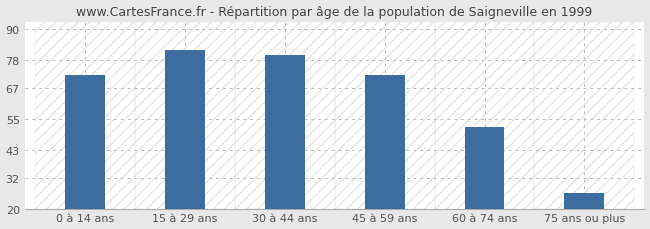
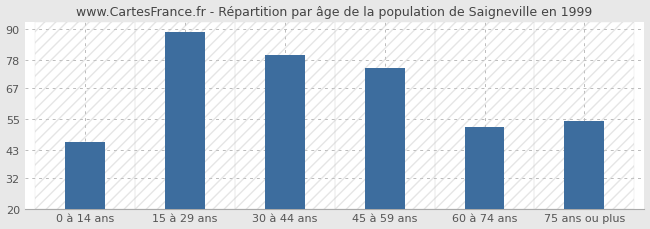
0 à 14 ans: 72 -> 46
15 à 29 ans: 82 -> 89
45 à 59 ans: 72 -> 75
75 ans ou plus: 26 -> 54
